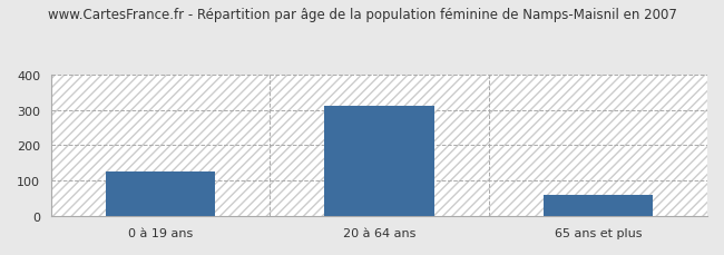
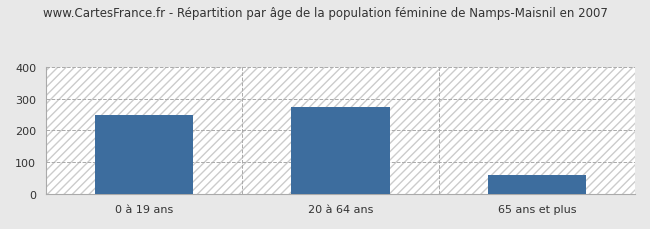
0 à 19 ans: 125 -> 250
20 à 64 ans: 311 -> 275
